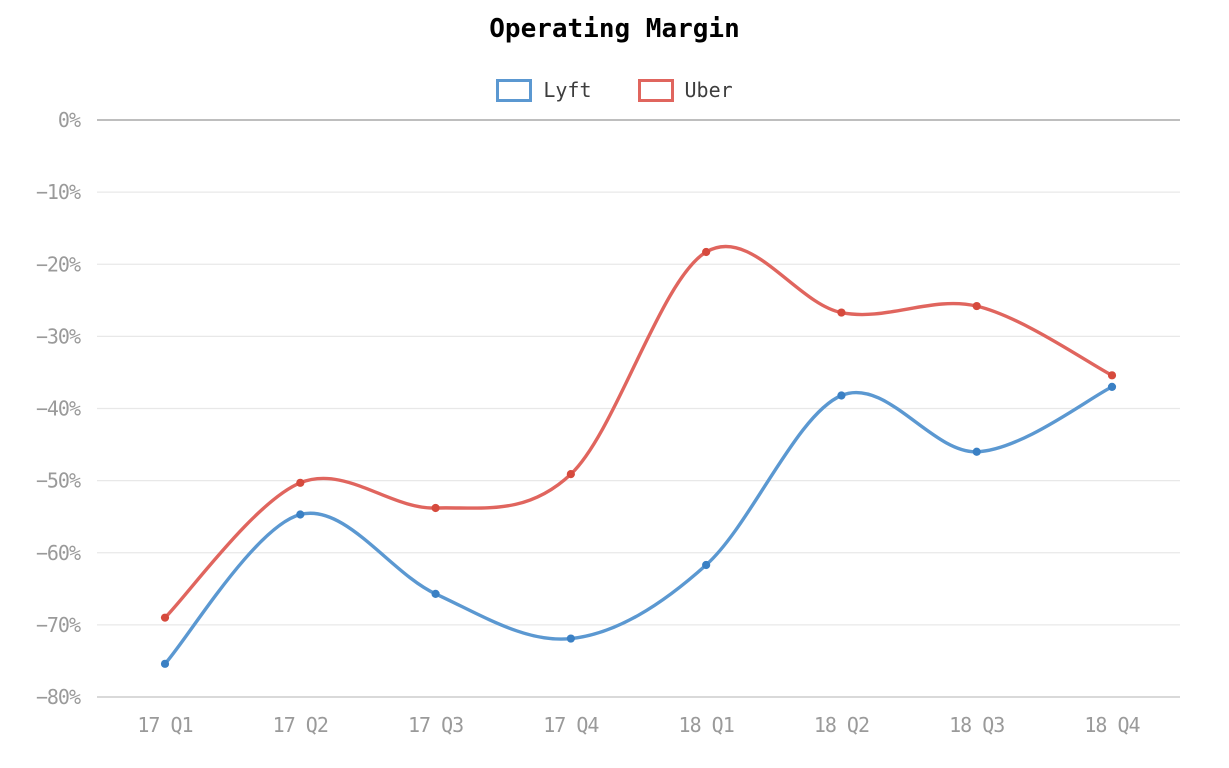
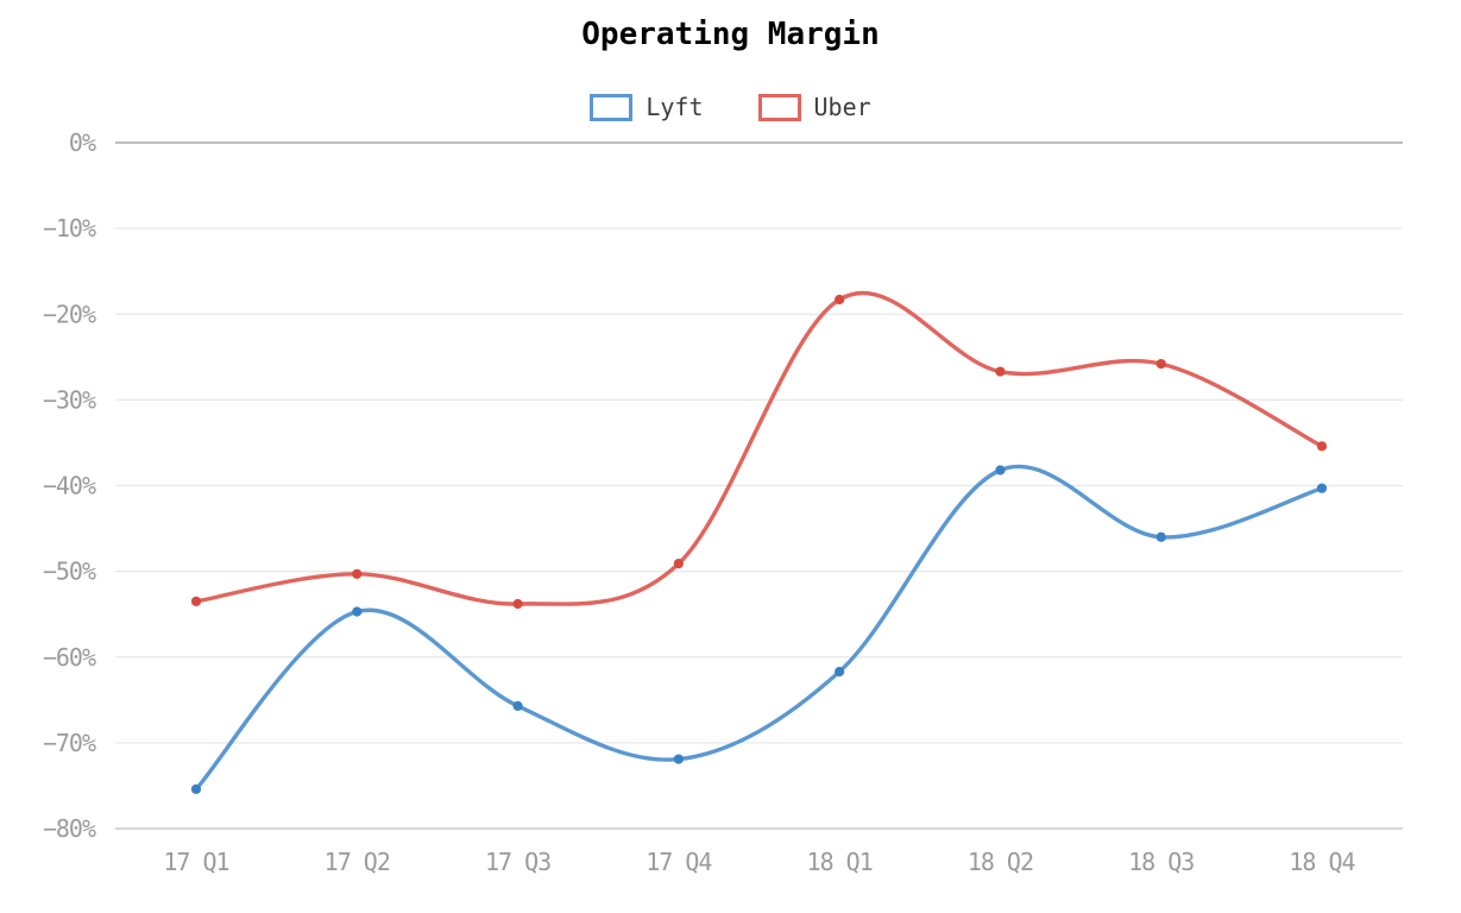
Uber/17 Q1: -69% -> -54%
Lyft/18 Q4: -37% -> -40%
